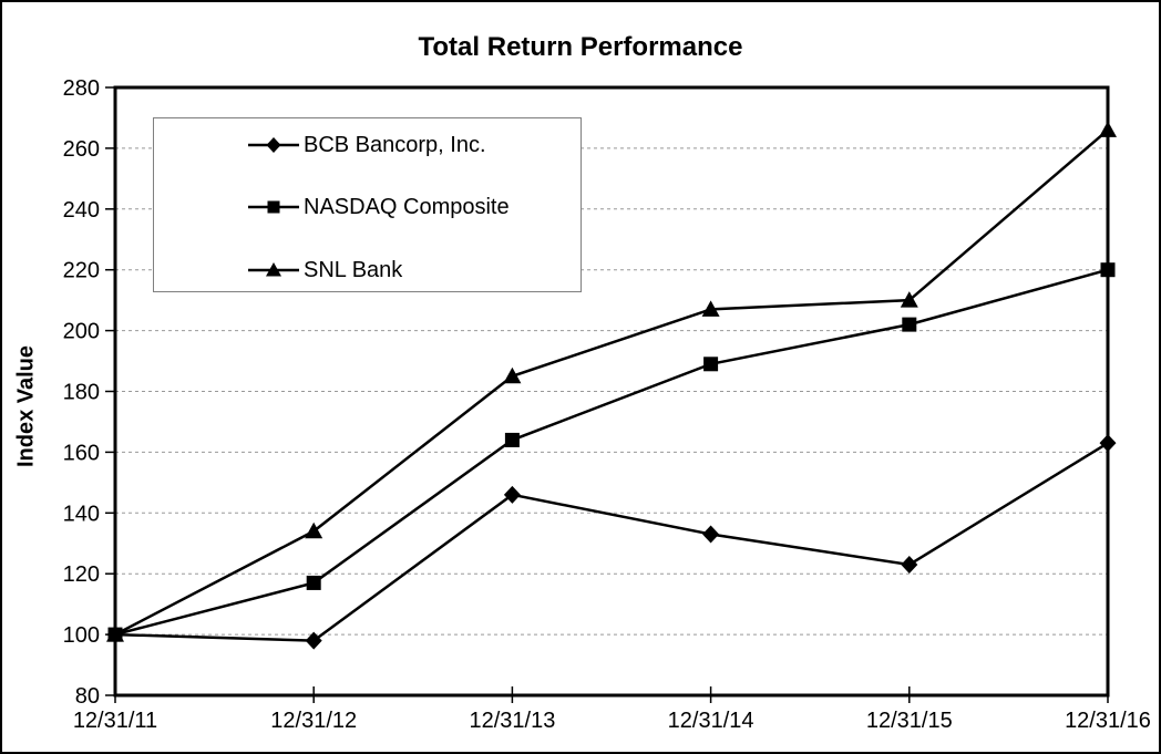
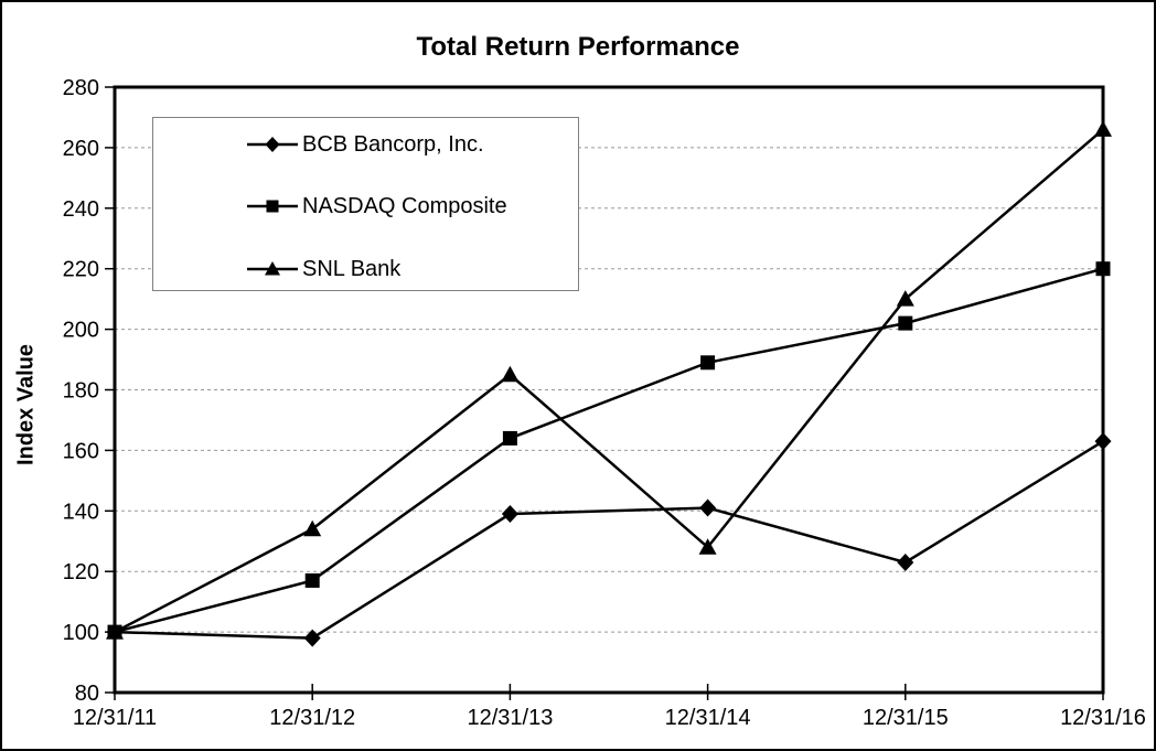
BCB Bancorp, Inc./12/31/13: 146 -> 139
BCB Bancorp, Inc./12/31/14: 133 -> 141
SNL Bank/12/31/14: 207 -> 128
